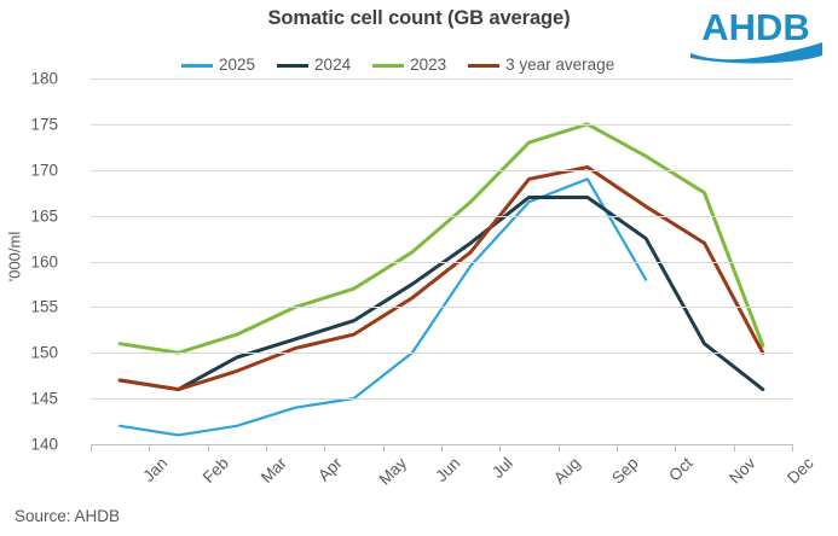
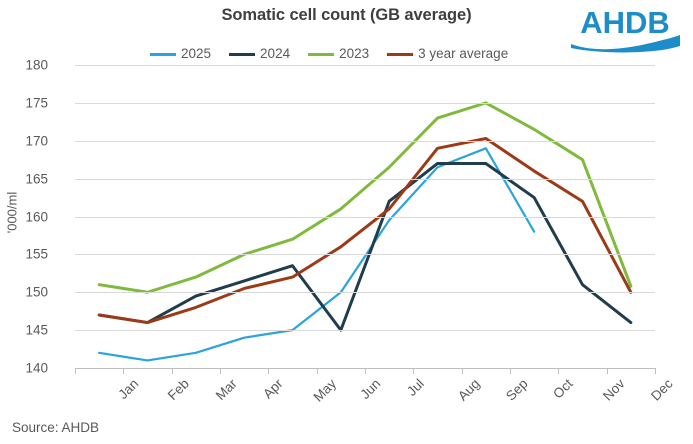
2024/Jun: 158 -> 145
